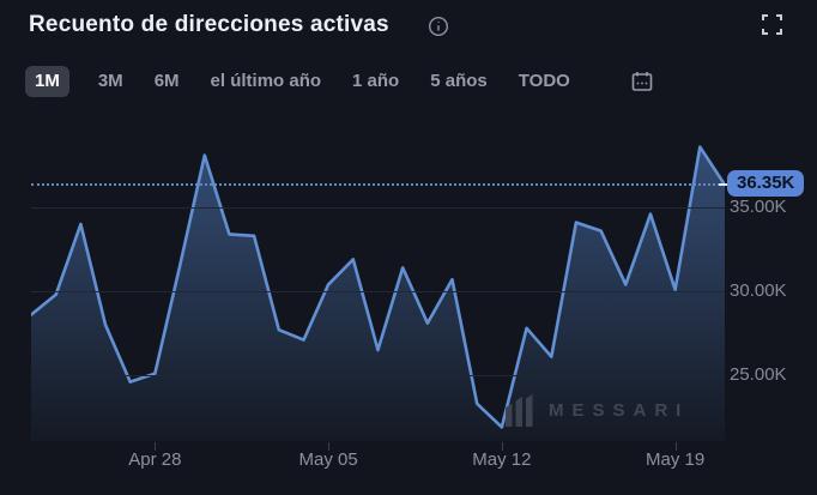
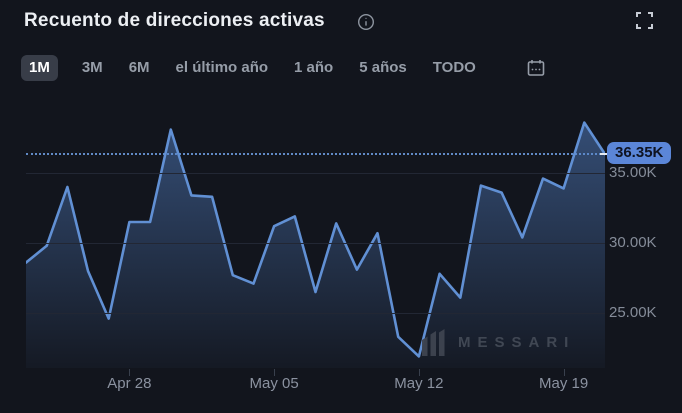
Apr 28: 25.1K -> 31.5K
May 05: 30.4K -> 31.2K
May 19: 30.1K -> 33.9K
